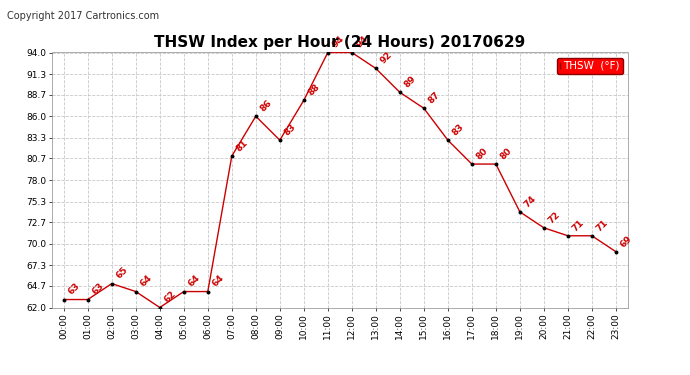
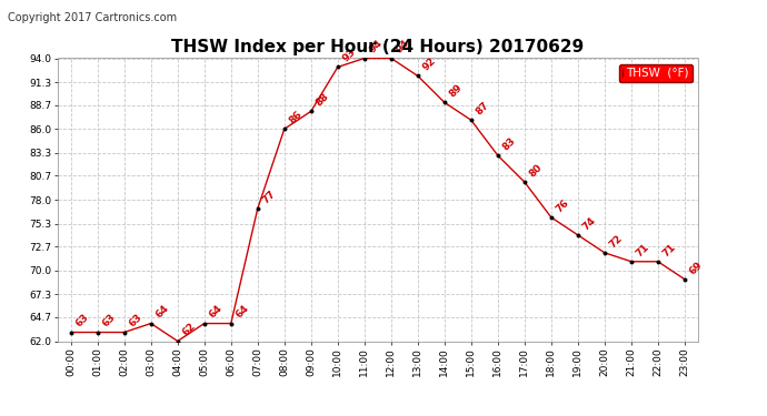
02:00: 65 -> 63
07:00: 81 -> 77
09:00: 83 -> 88
10:00: 88 -> 93
18:00: 80 -> 76
